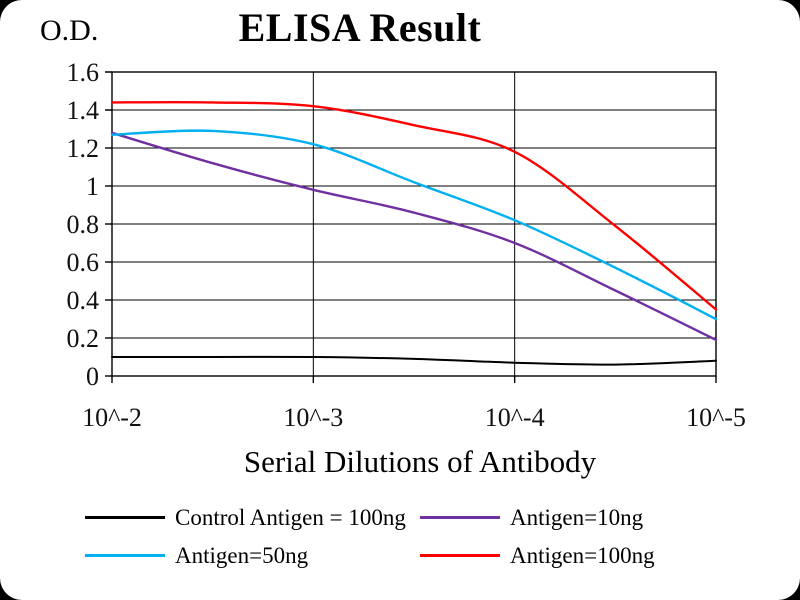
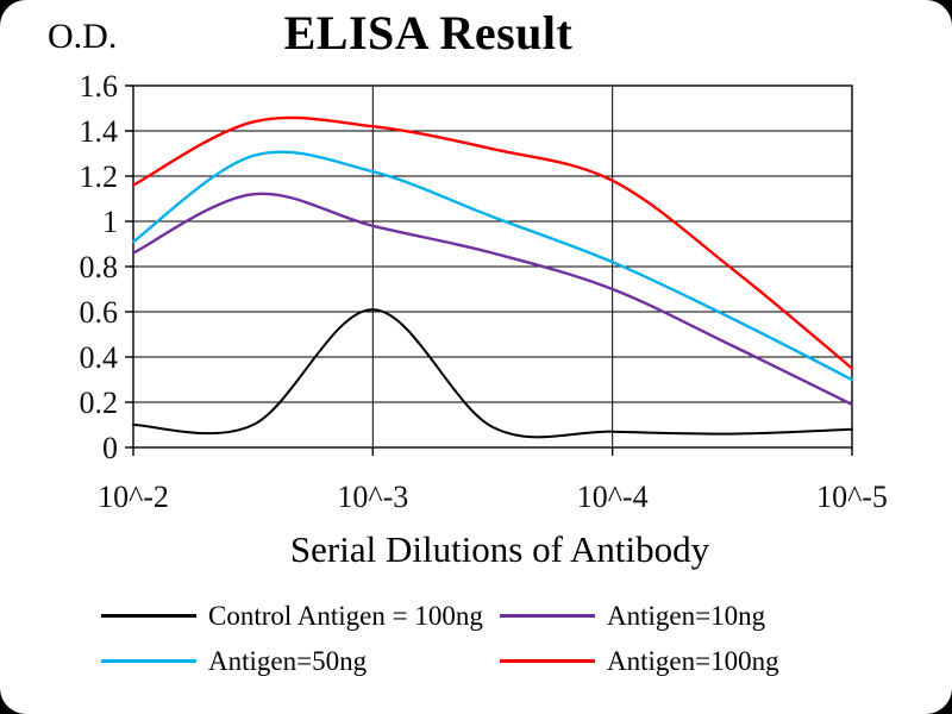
Antigen=10ng/0: 1.28 -> 0.86
Antigen=50ng/0: 1.27 -> 0.91
Antigen=100ng/0: 1.44 -> 1.16
Control Antigen = 100ng/1: 0.10 -> 0.61
